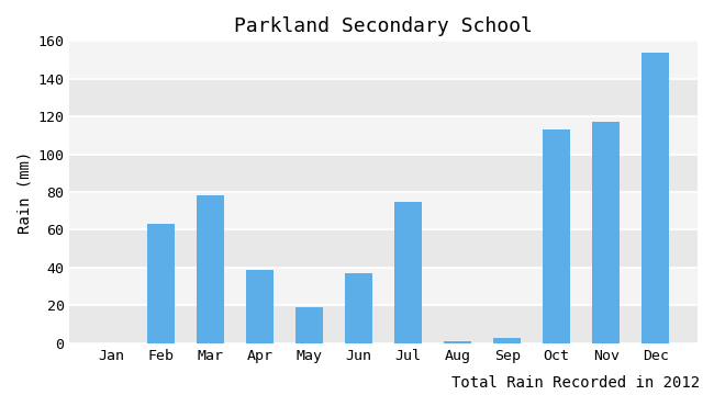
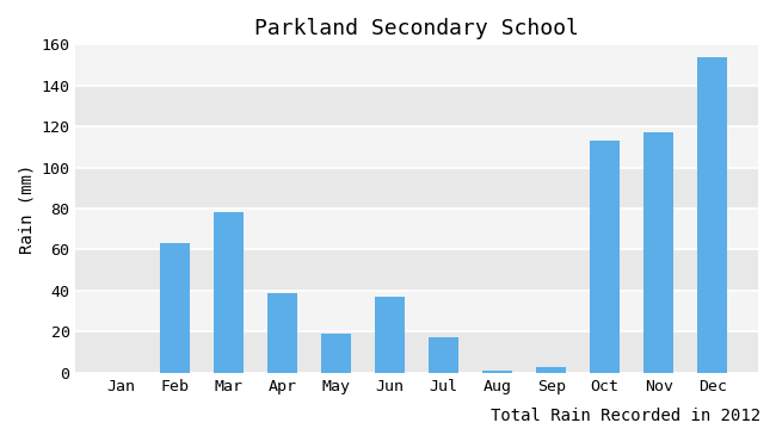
Jul: 75 -> 17
